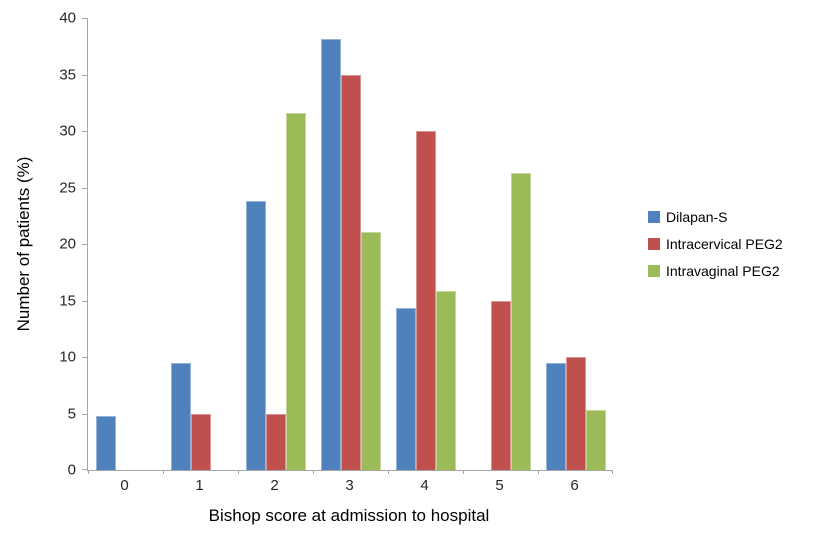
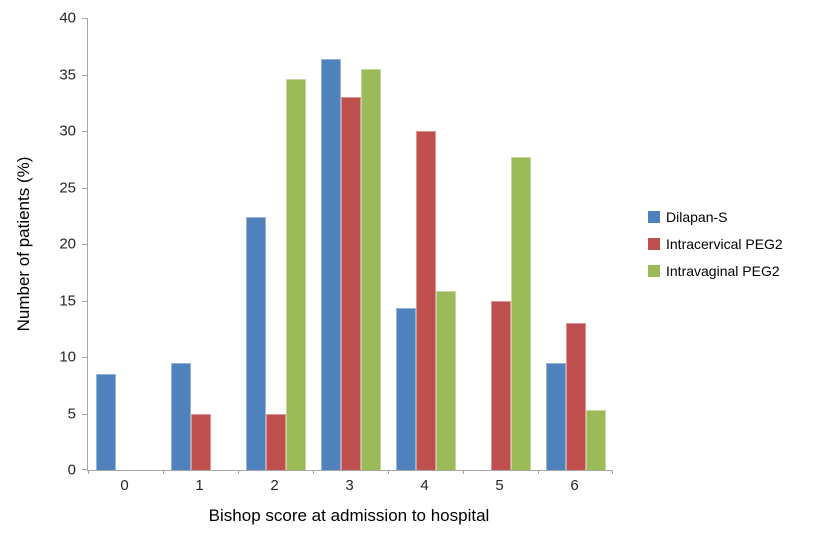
Dilapan-S/0: 4.8 -> 8.5
Dilapan-S/2: 23.8 -> 22.4
Intravaginal PEG2/2: 31.6 -> 34.6
Dilapan-S/3: 38.1 -> 36.4
Intracervical PEG2/3: 35 -> 33
Intravaginal PEG2/3: 21.1 -> 35.5
Intravaginal PEG2/5: 26.3 -> 27.7
Intracervical PEG2/6: 10 -> 13
